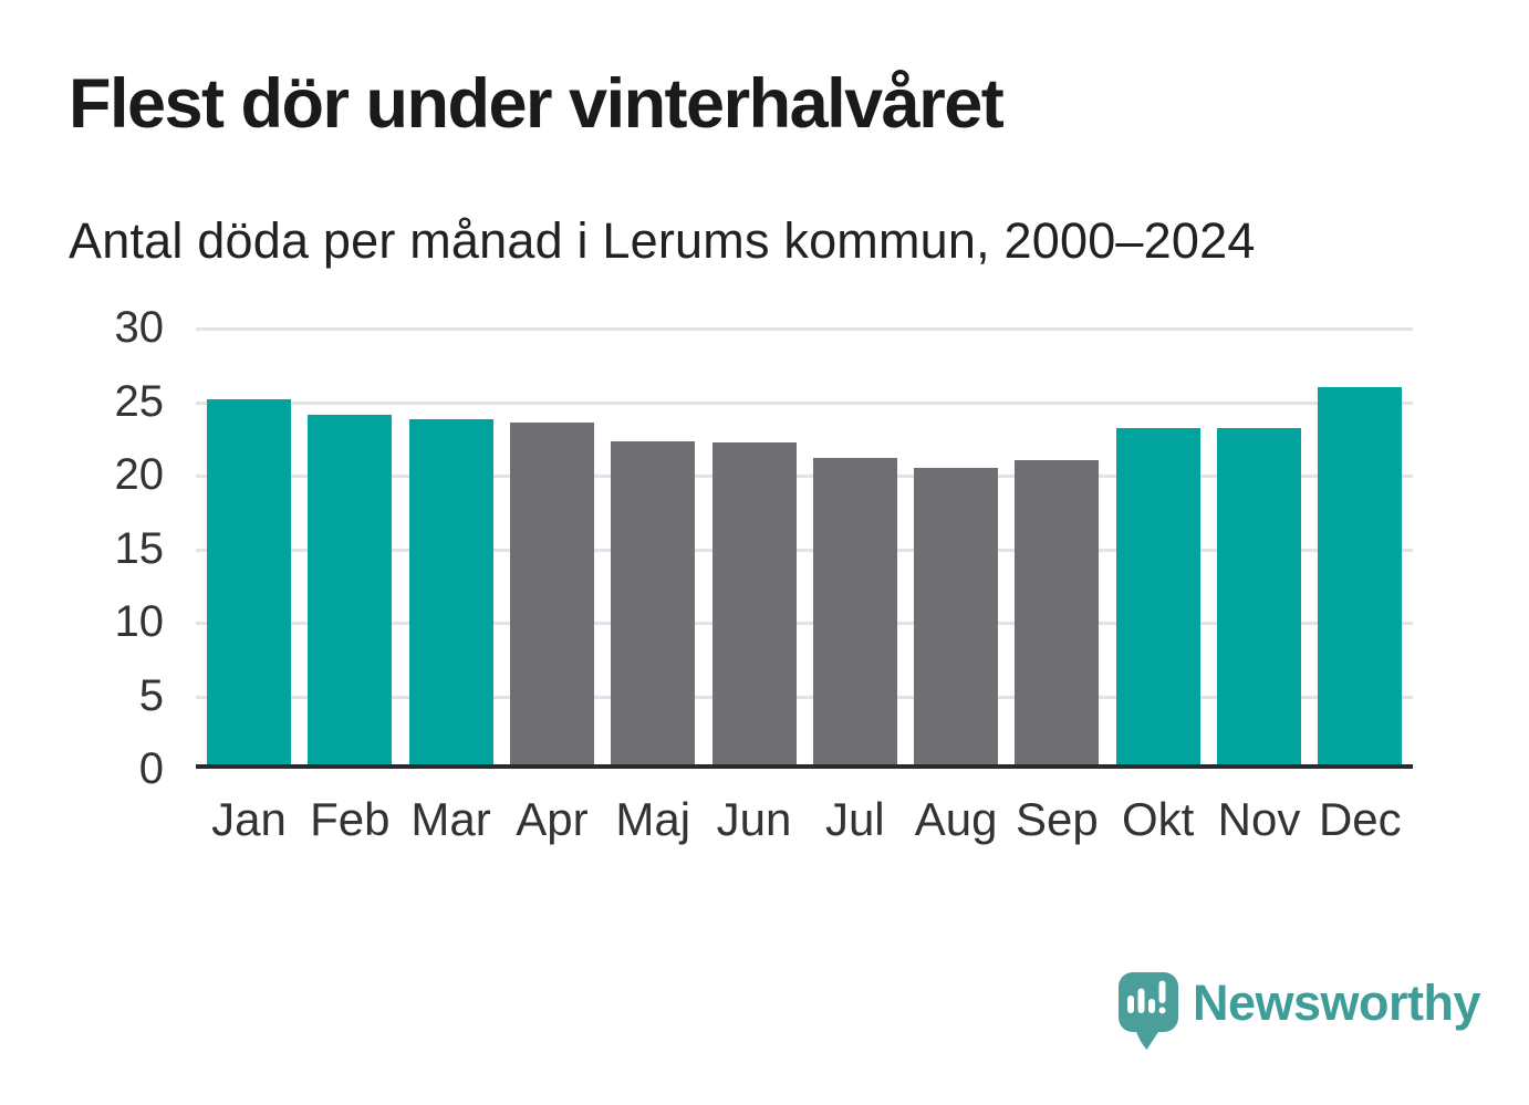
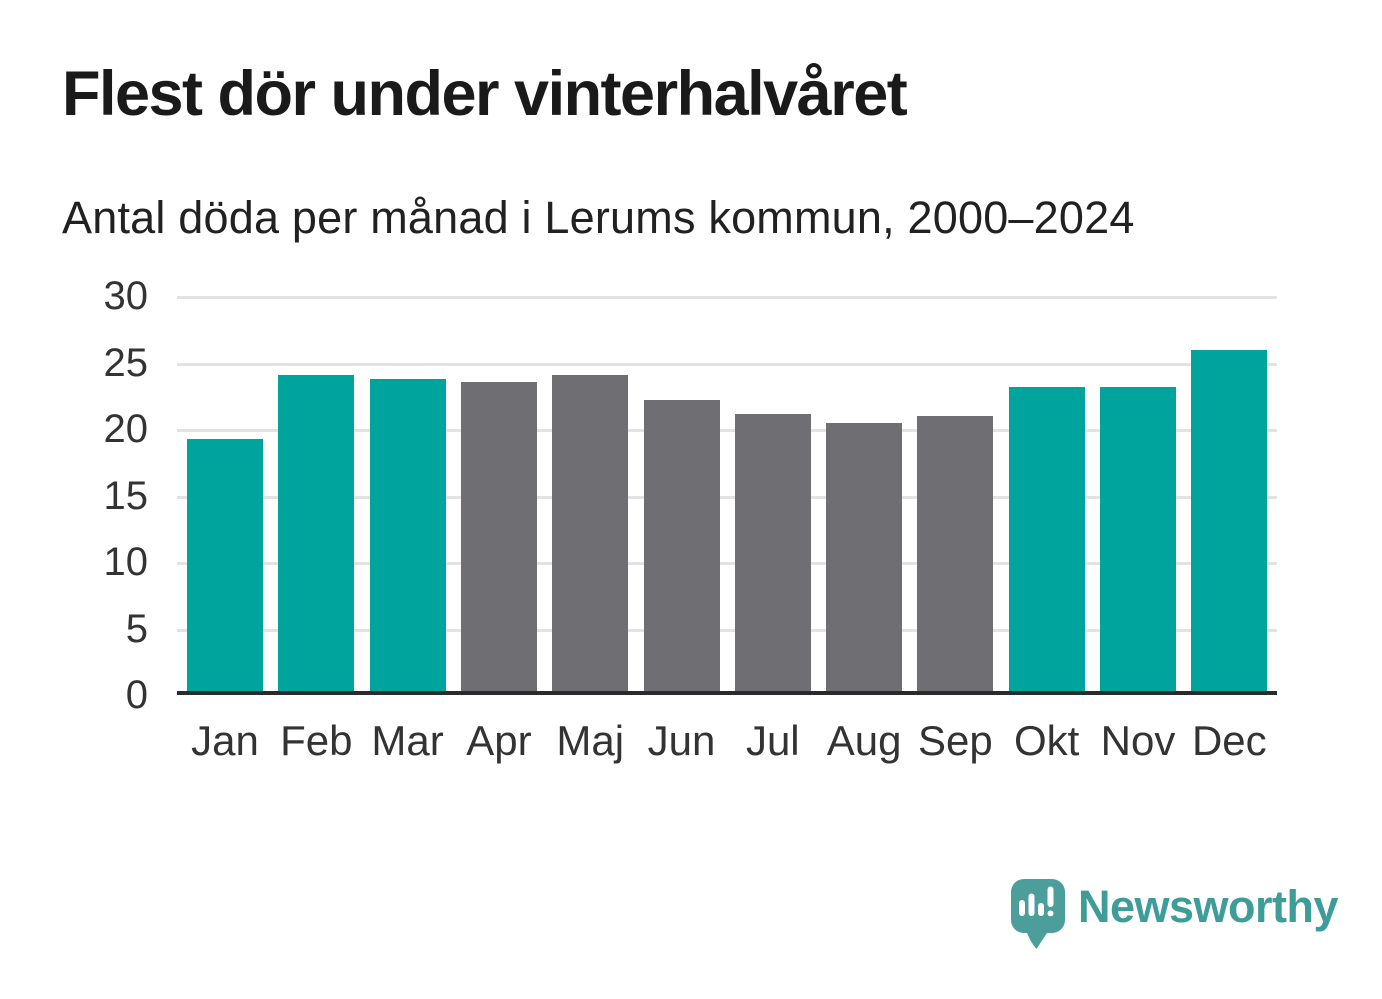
Jan: 25.0 -> 19.1
Maj: 22.1 -> 23.9
